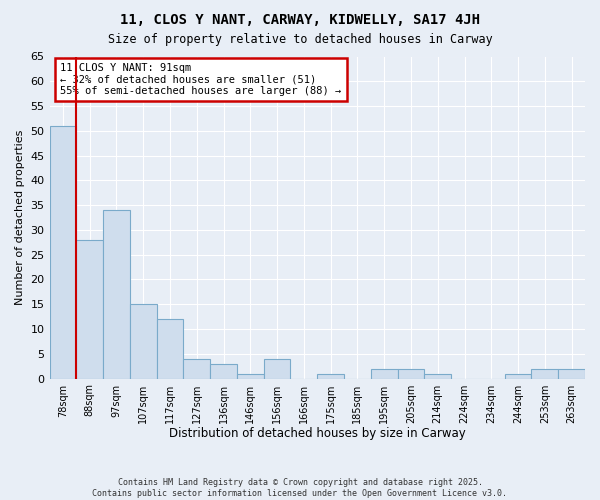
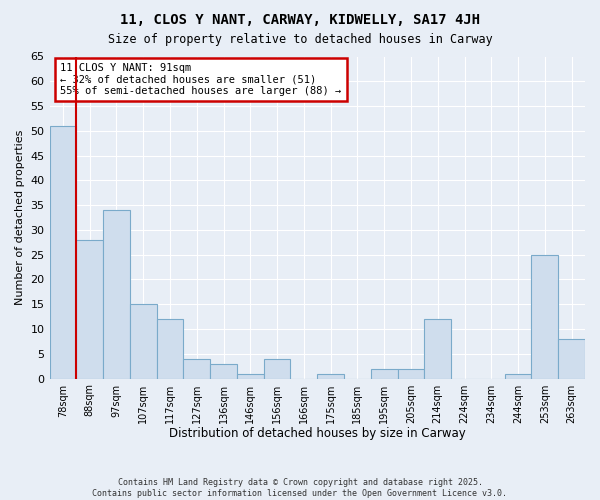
214sqm: 1 -> 12
253sqm: 2 -> 25
263sqm: 2 -> 8
